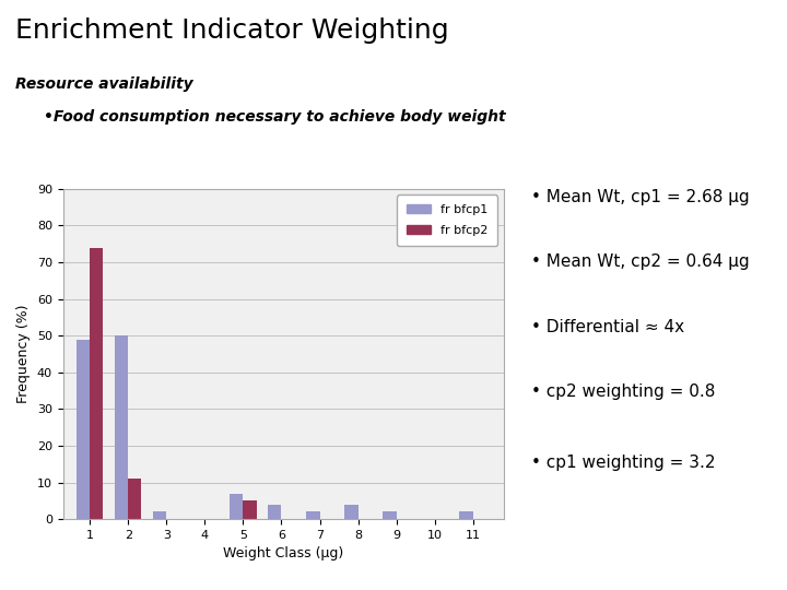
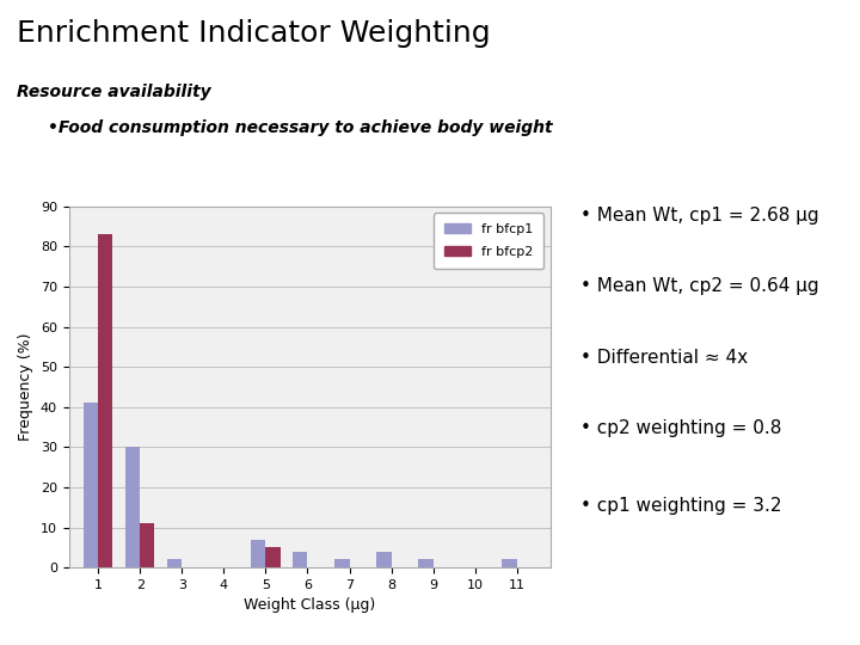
fr bfcp1/1: 49 -> 41
fr bfcp2/1: 74 -> 83
fr bfcp1/2: 50 -> 30
